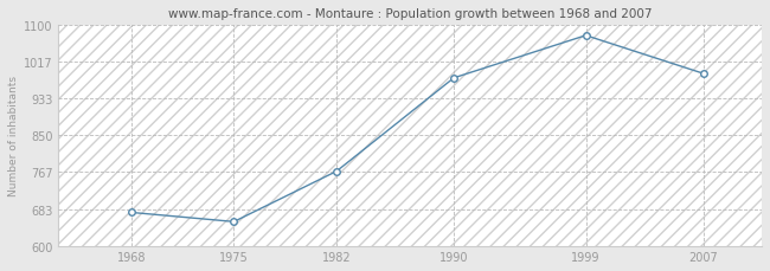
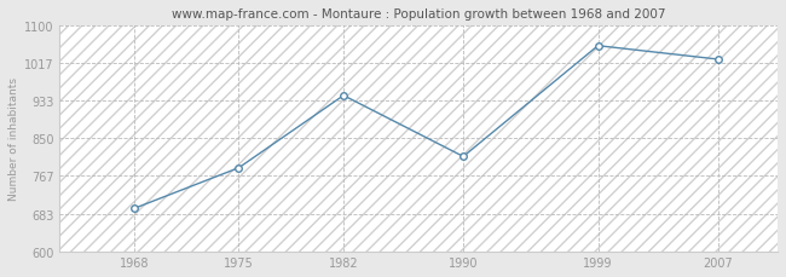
1968: 676 -> 695
1975: 655 -> 785
1982: 769 -> 945
1990: 980 -> 810
1999: 1076 -> 1055
2007: 990 -> 1025
